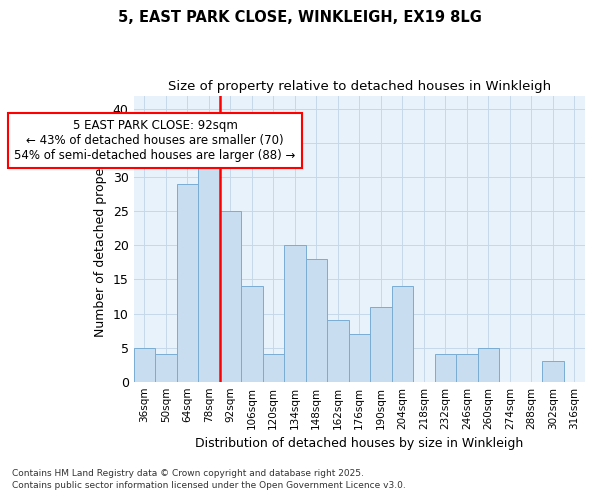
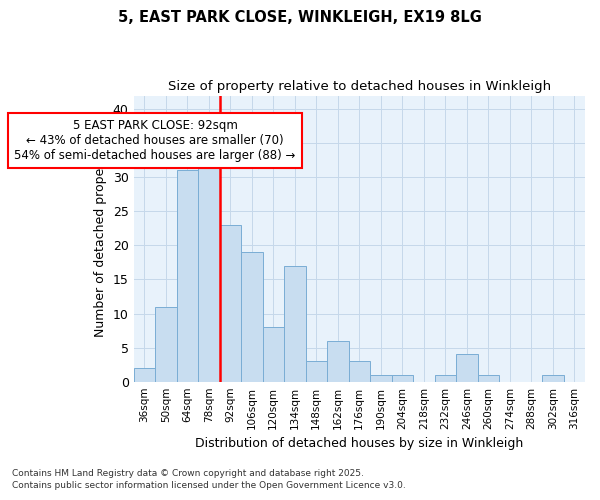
36sqm: 5 -> 2
50sqm: 4 -> 11
64sqm: 29 -> 31
92sqm: 25 -> 23
106sqm: 14 -> 19
120sqm: 4 -> 8
134sqm: 20 -> 17
148sqm: 18 -> 3
162sqm: 9 -> 6
176sqm: 7 -> 3
190sqm: 11 -> 1
204sqm: 14 -> 1
232sqm: 4 -> 1
260sqm: 5 -> 1
302sqm: 3 -> 1
